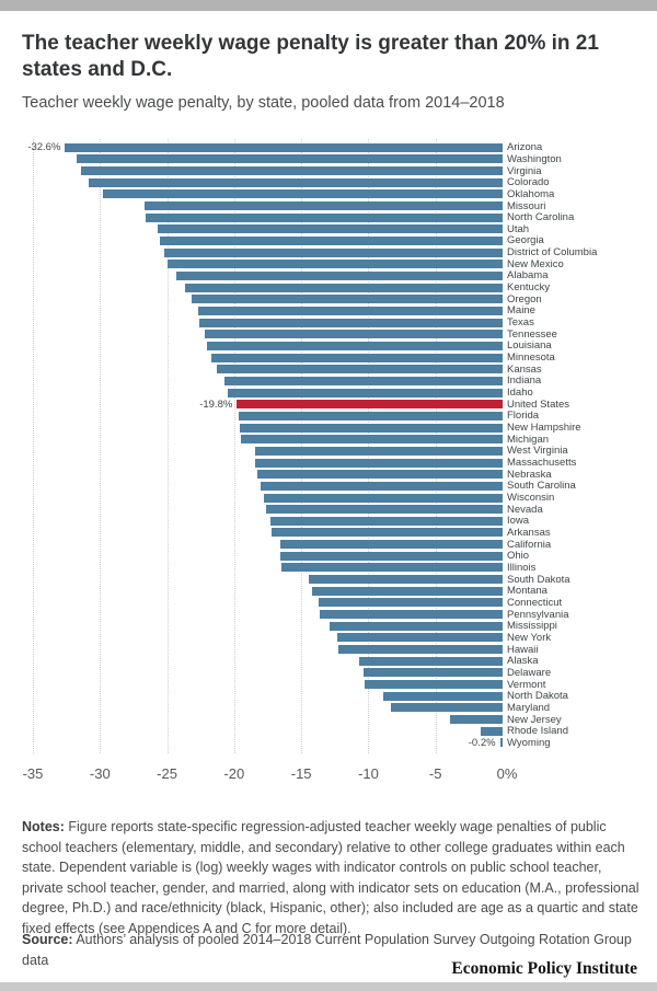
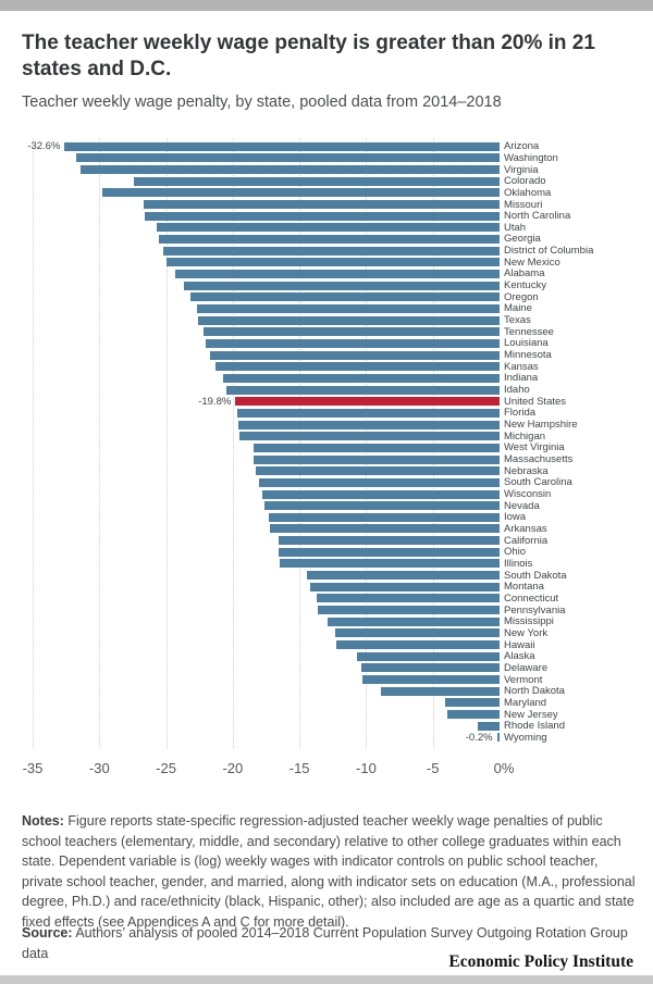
Colorado: -30.8% -> -27.4%
Maryland: -8.3% -> -4.1%
